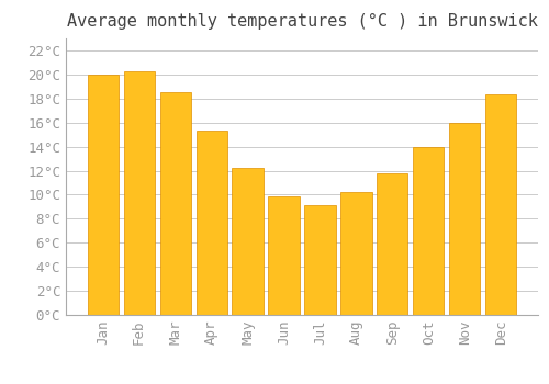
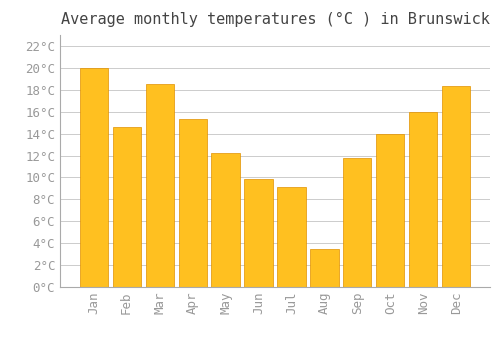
Feb: 20.3°C -> 14.6°C
Aug: 10.2°C -> 3.5°C
